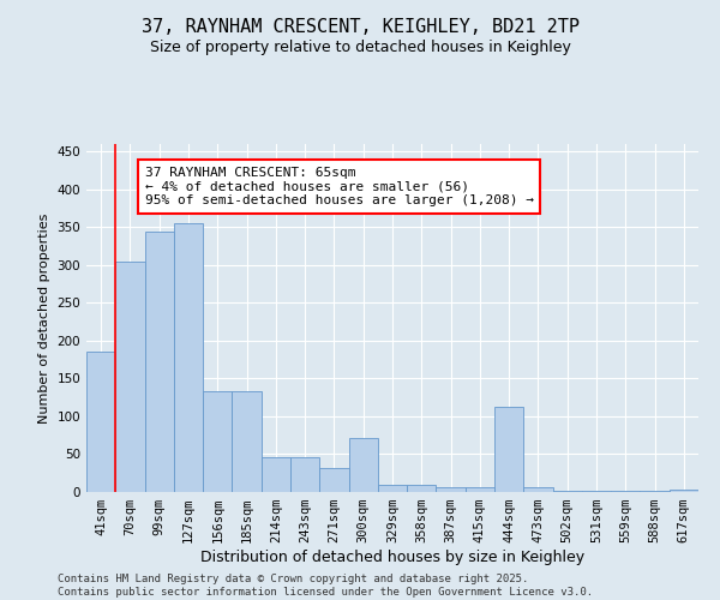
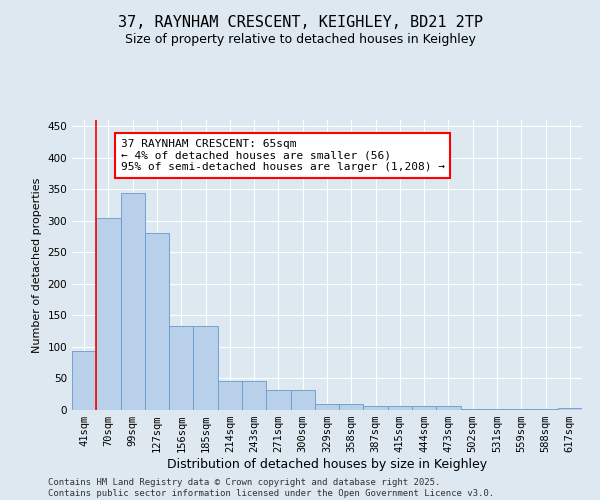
41sqm: 186 -> 93
127sqm: 356 -> 280
300sqm: 72 -> 31
444sqm: 112 -> 6
